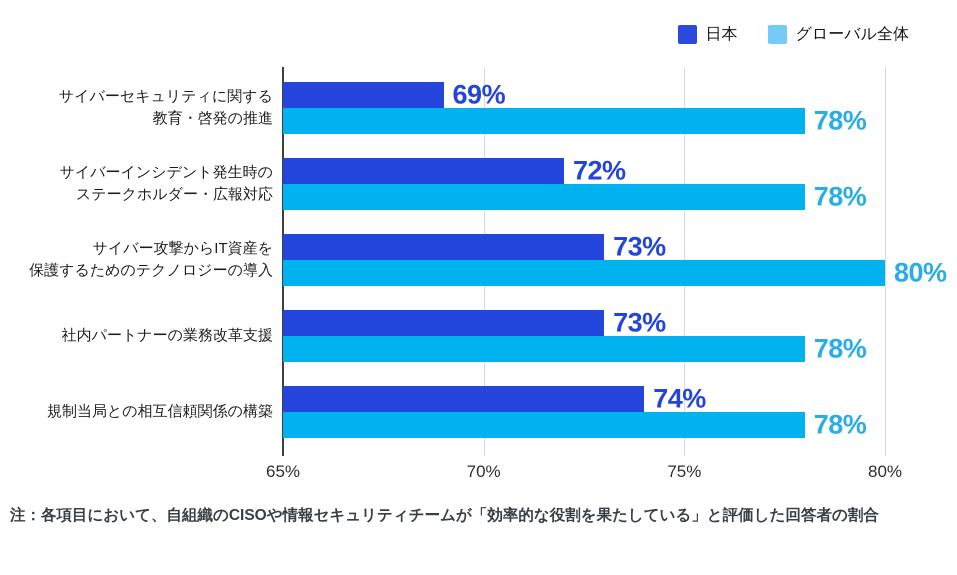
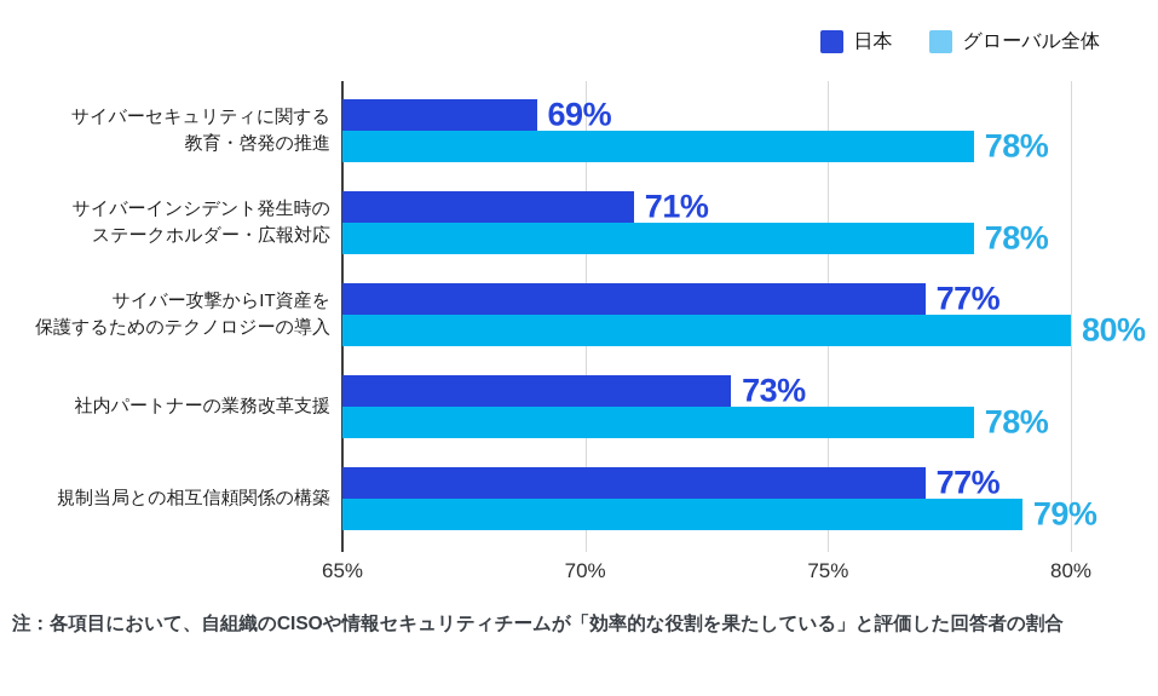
日本/サイバーインシデント発生時の ステークホルダー・広報対応: 72% -> 71%
日本/サイバー攻撃からIT資産を 保護するためのテクノロジーの導入: 73% -> 77%
日本/規制当局との相互信頼関係の構築: 74% -> 77%
グローバル全体/規制当局との相互信頼関係の構築: 78% -> 79%
